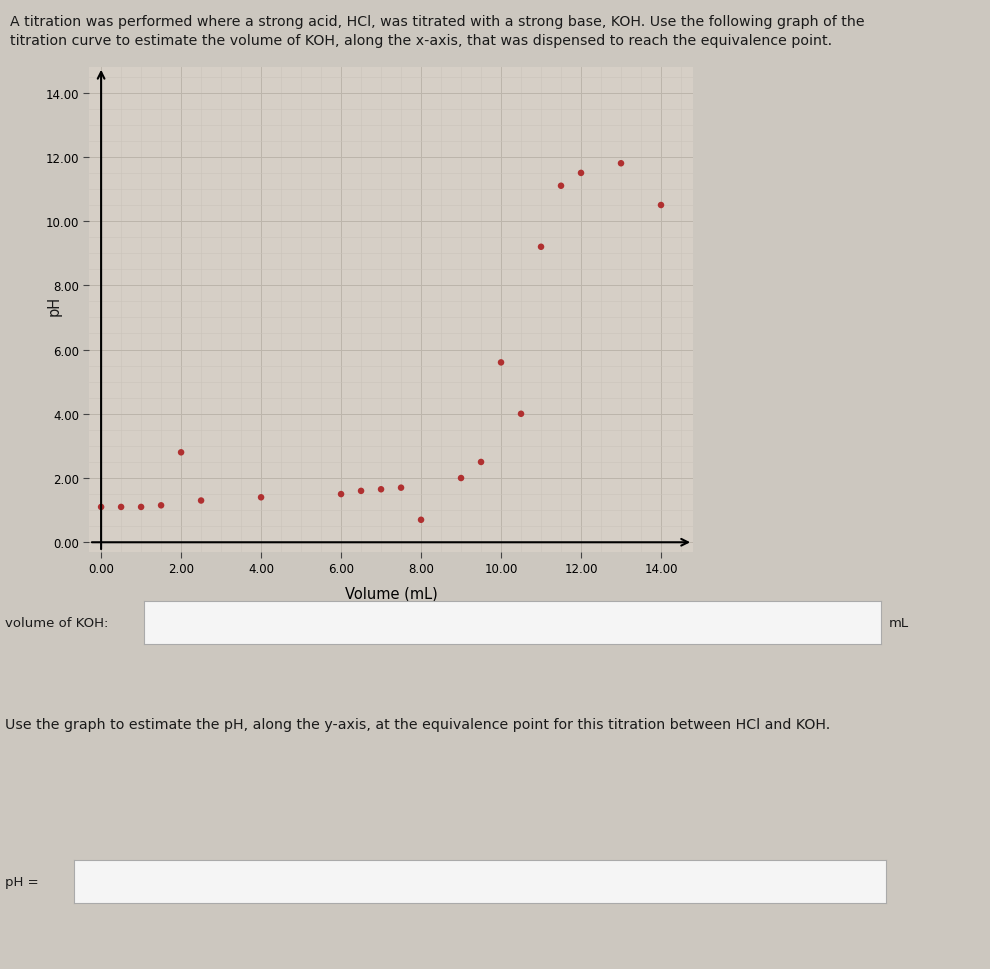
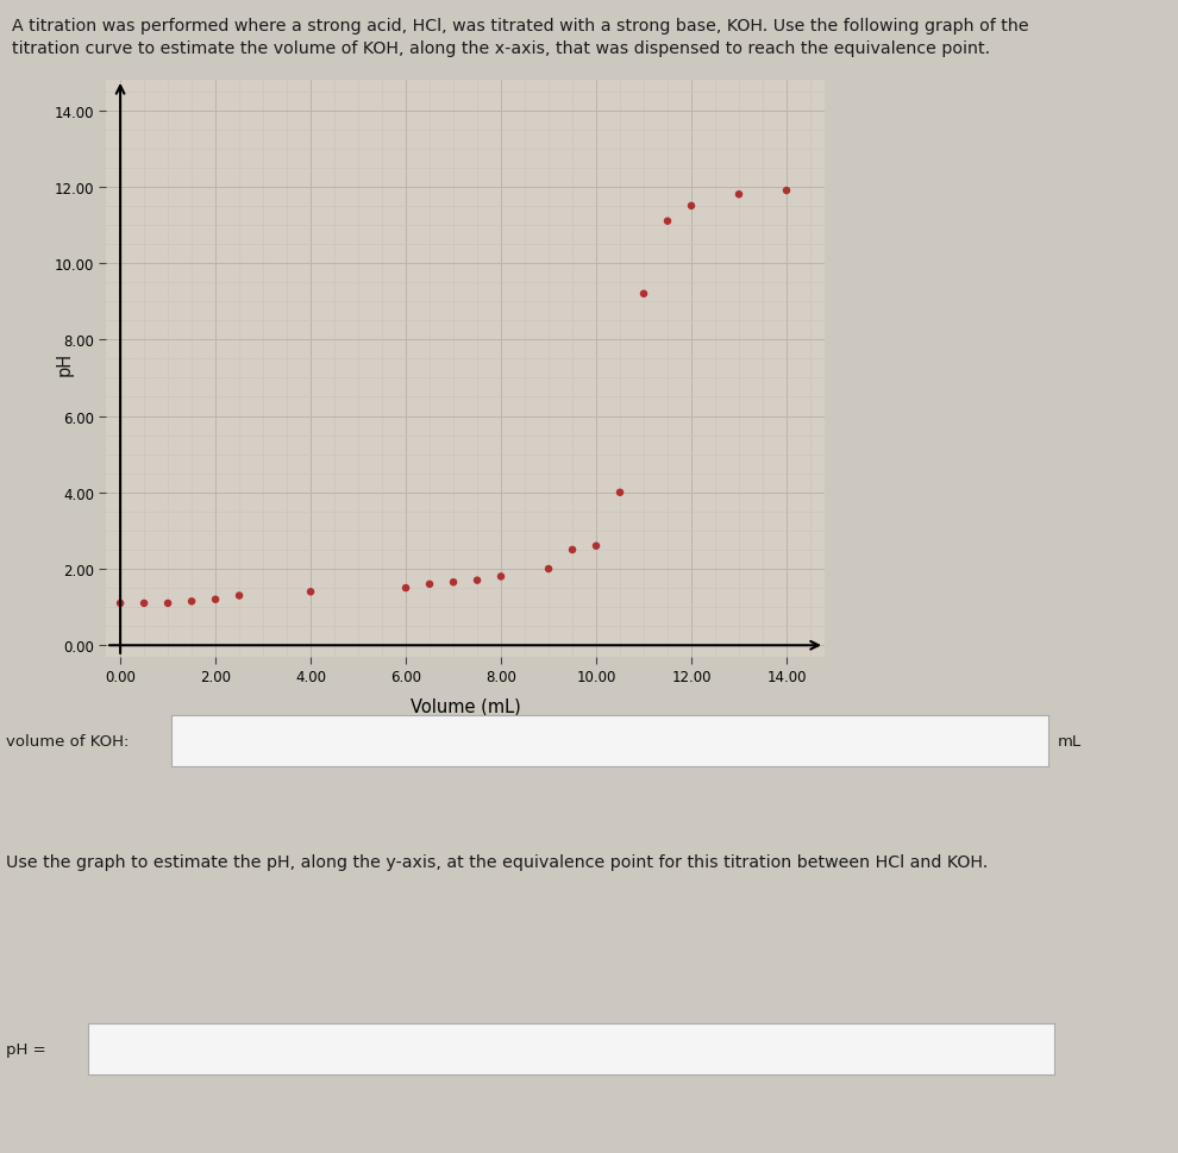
2.00: 2.80 -> 1.20
8.00: 0.70 -> 1.80
10.00: 5.60 -> 2.60
14.00: 10.50 -> 11.90
